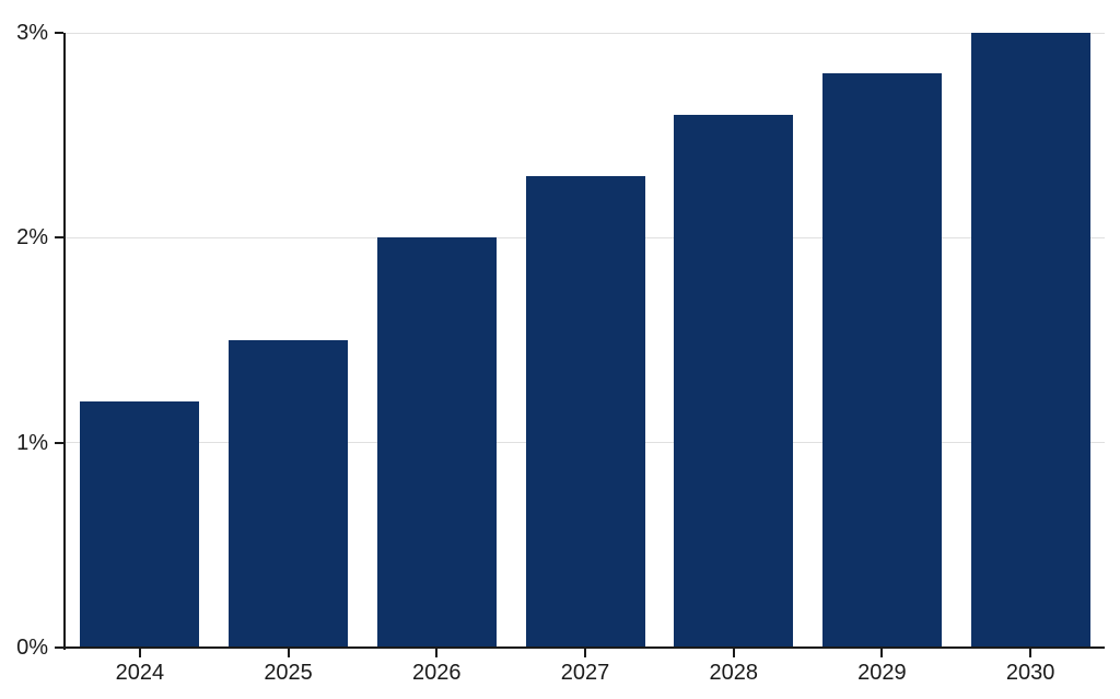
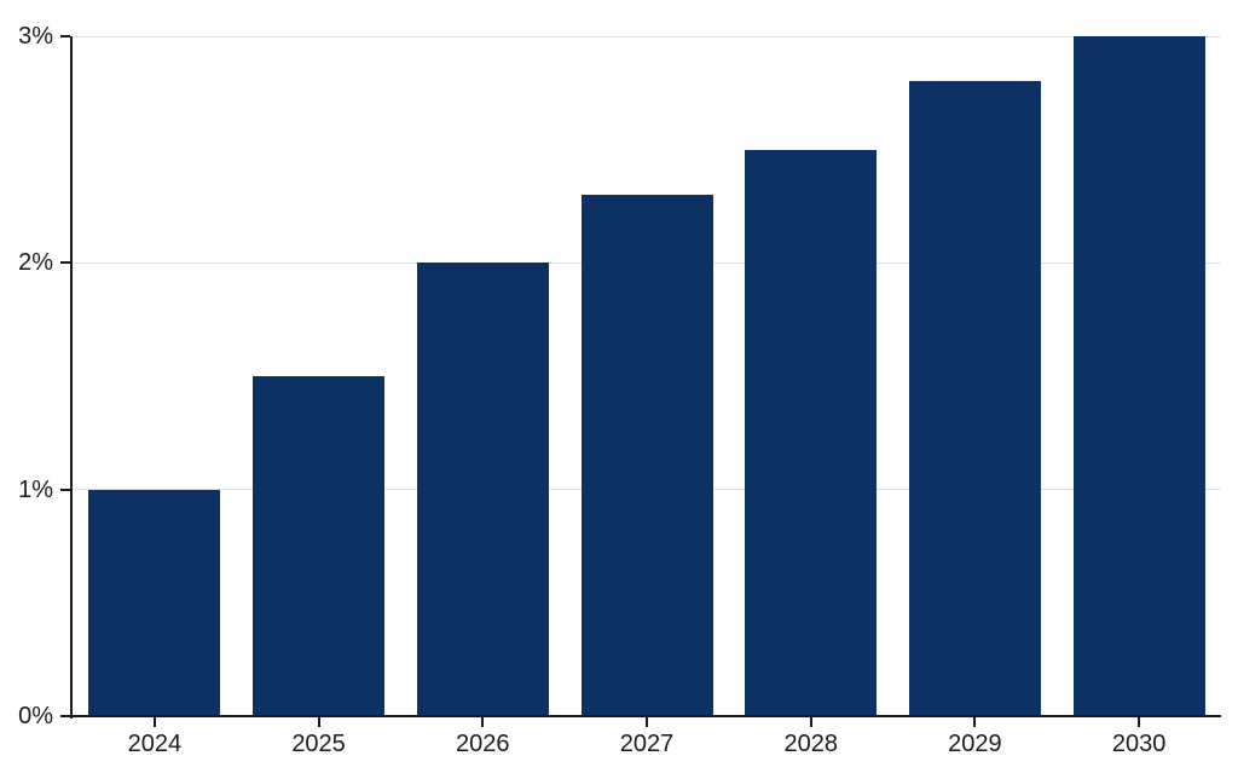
2024: 1.2% -> 1.0%
2028: 2.6% -> 2.5%
